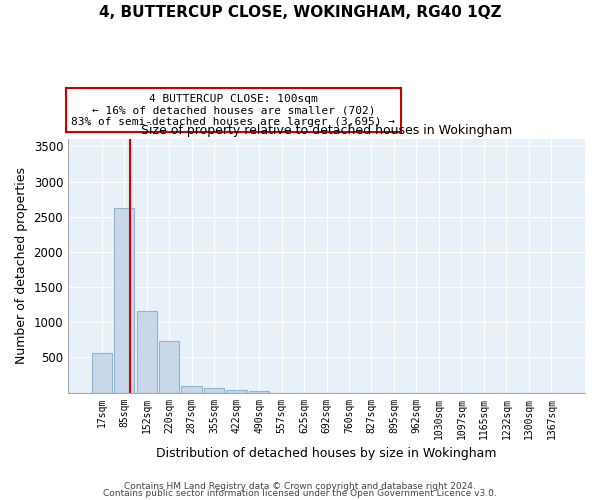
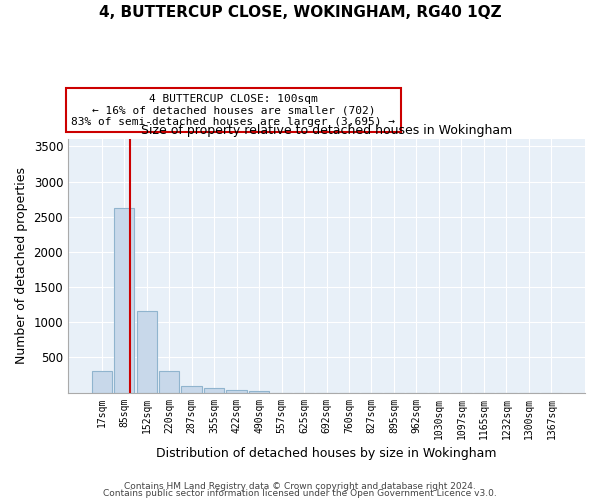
17sqm: 560 -> 300
220sqm: 740 -> 320
